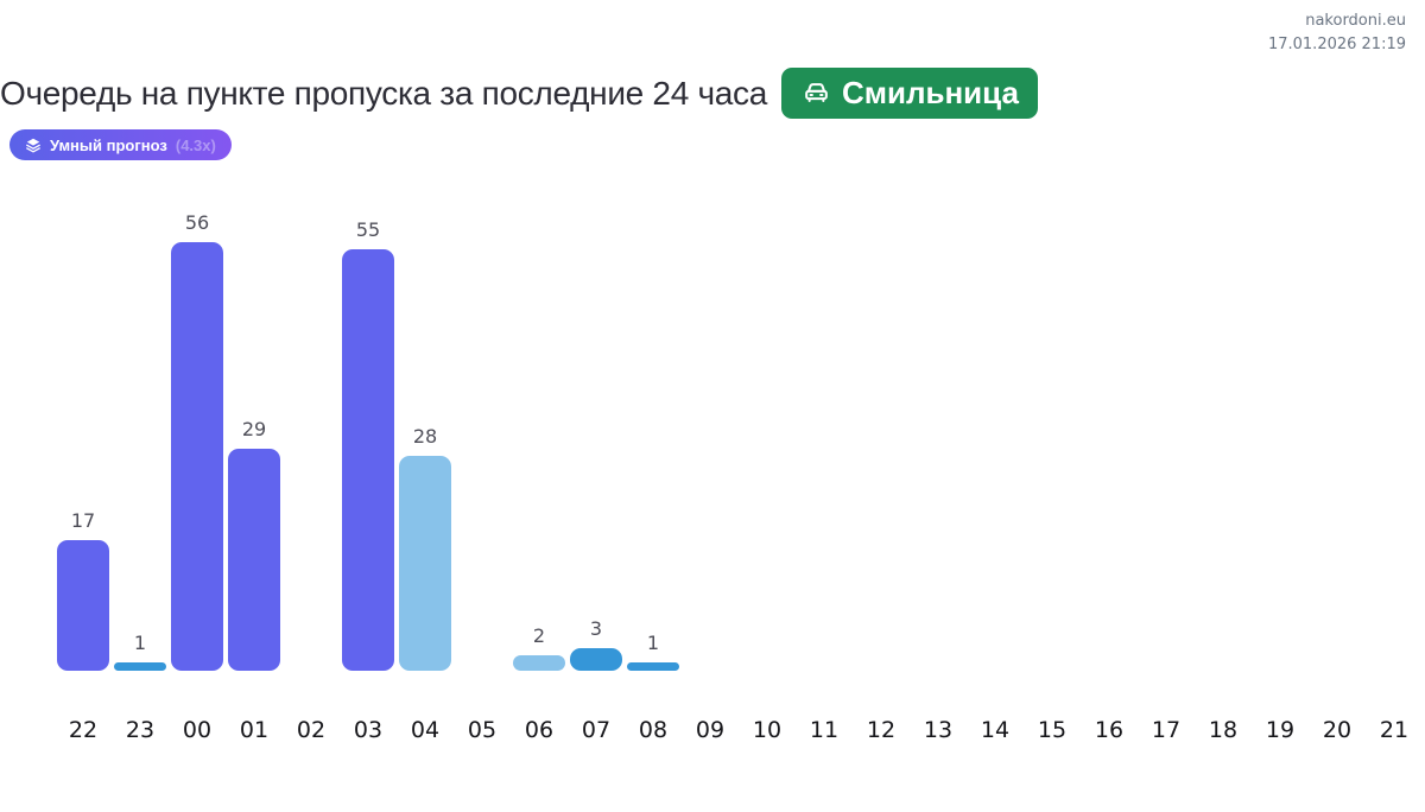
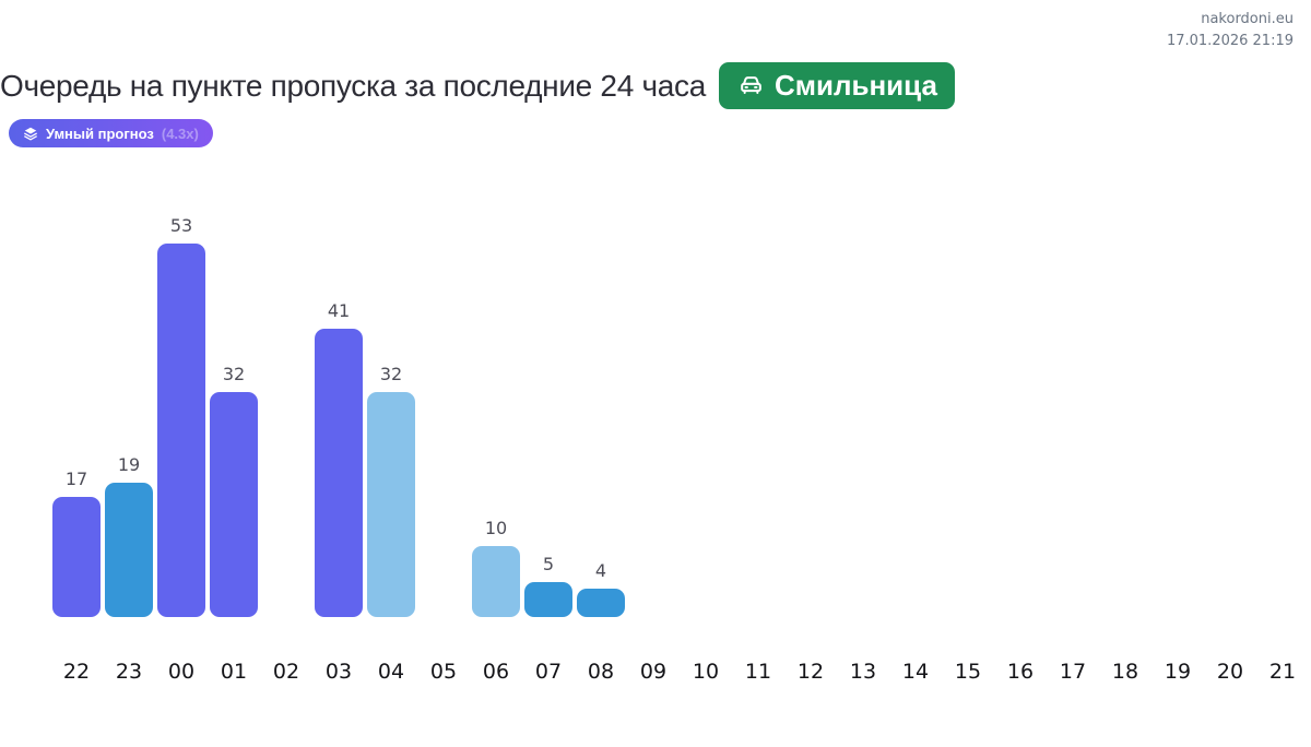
23: 1 -> 19
00: 56 -> 53
01: 29 -> 32
03: 55 -> 41
04: 28 -> 32
06: 2 -> 10
07: 3 -> 5
08: 1 -> 4
